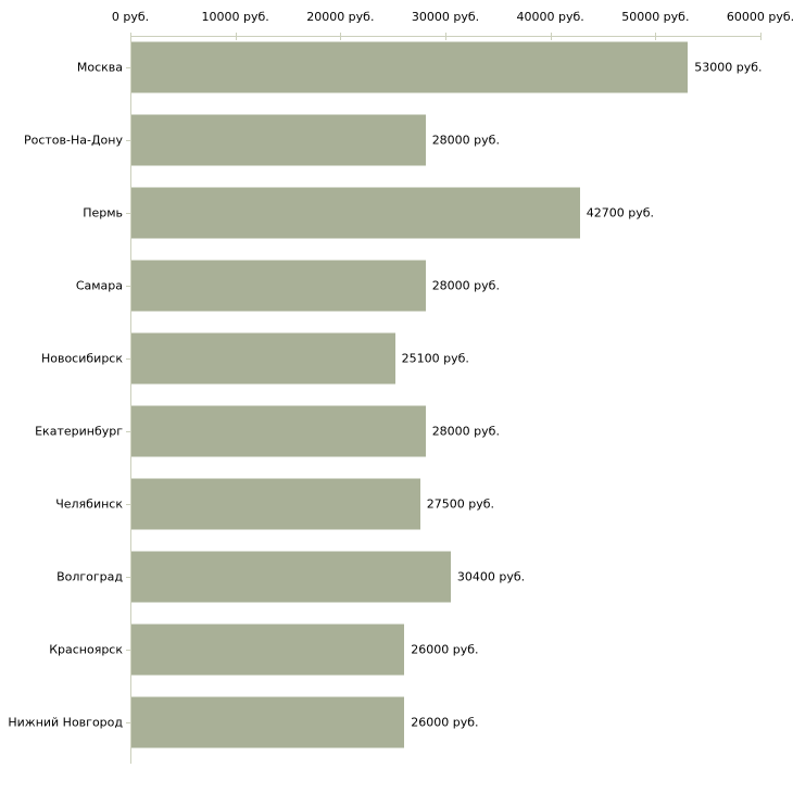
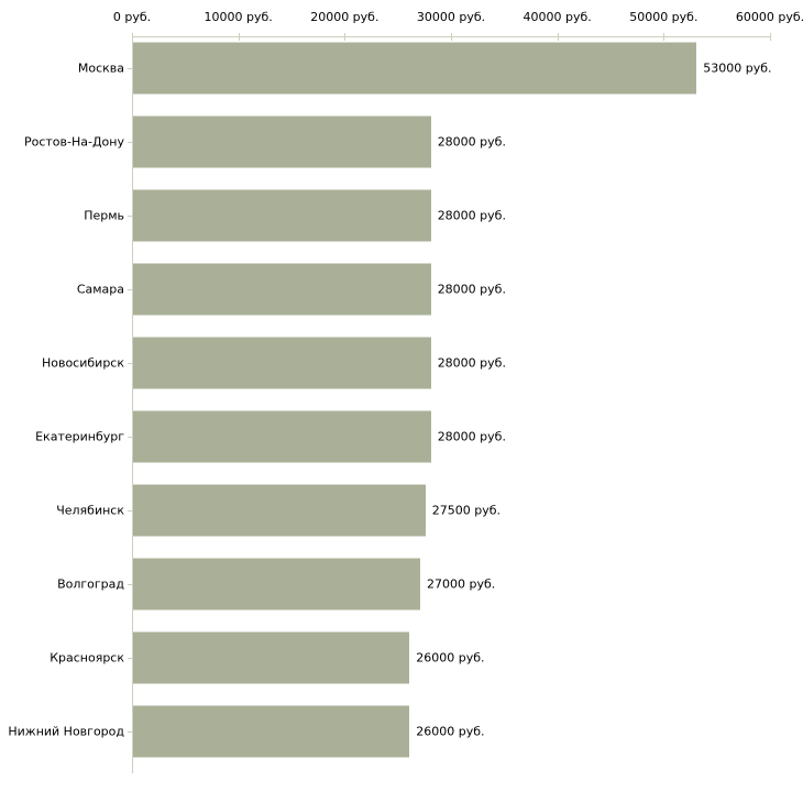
Пермь: 42700 -> 28000
Новосибирск: 25100 -> 28000
Волгоград: 30400 -> 27000
